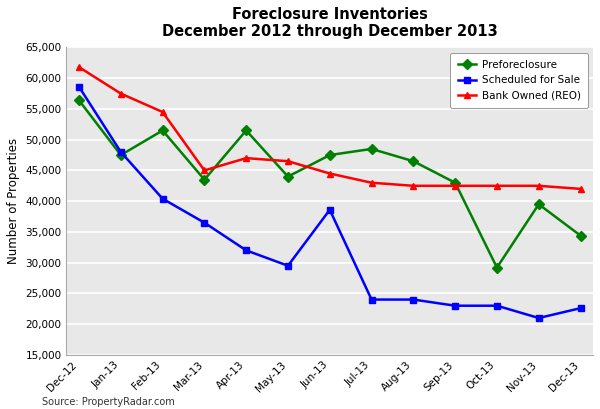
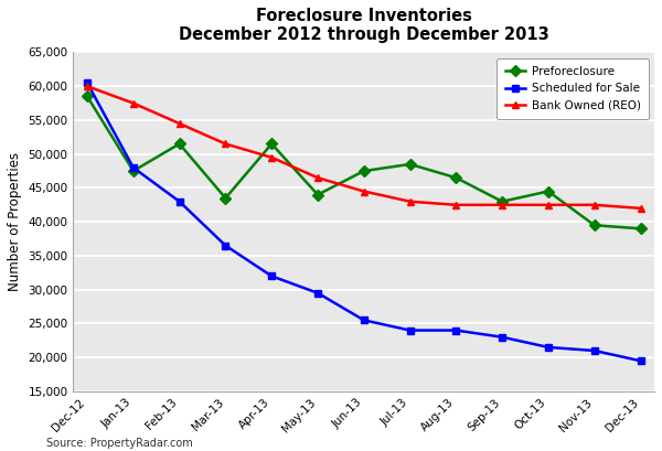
Preforeclosure/Dec-12: 56,400 -> 58,500
Scheduled for Sale/Dec-12: 58,600 -> 60,500
Bank Owned (REO)/Dec-12: 61,800 -> 60,000
Scheduled for Sale/Feb-13: 40,400 -> 43,000
Bank Owned (REO)/Mar-13: 45,000 -> 51,500
Bank Owned (REO)/Apr-13: 47,000 -> 49,500
Scheduled for Sale/Jun-13: 38,600 -> 25,500
Preforeclosure/Oct-13: 29,200 -> 44,500
Scheduled for Sale/Oct-13: 23,000 -> 21,500
Preforeclosure/Dec-13: 34,400 -> 39,000
Scheduled for Sale/Dec-13: 22,600 -> 19,500
